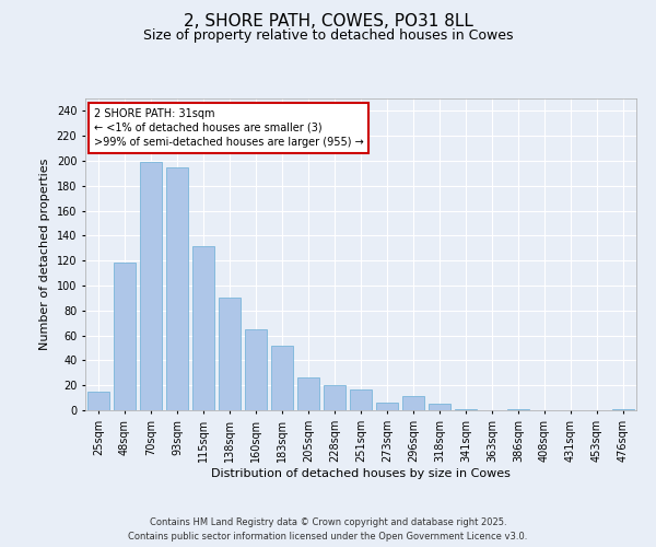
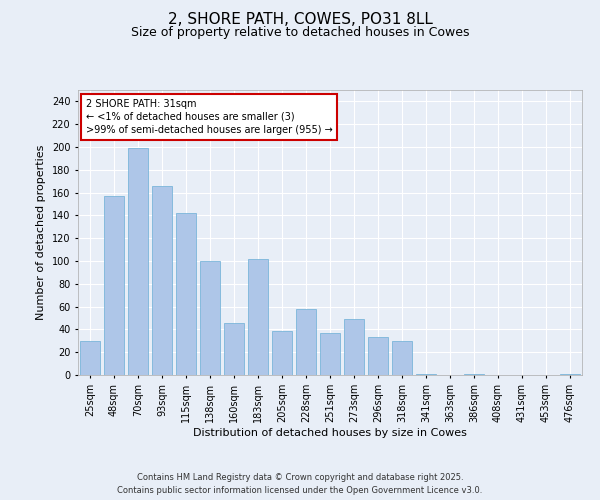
25sqm: 15 -> 30
48sqm: 118 -> 157
93sqm: 195 -> 166
115sqm: 132 -> 142
138sqm: 90 -> 100
160sqm: 65 -> 46
183sqm: 52 -> 102
205sqm: 26 -> 39
228sqm: 20 -> 58
251sqm: 17 -> 37
273sqm: 6 -> 49
296sqm: 11 -> 33
318sqm: 5 -> 30
